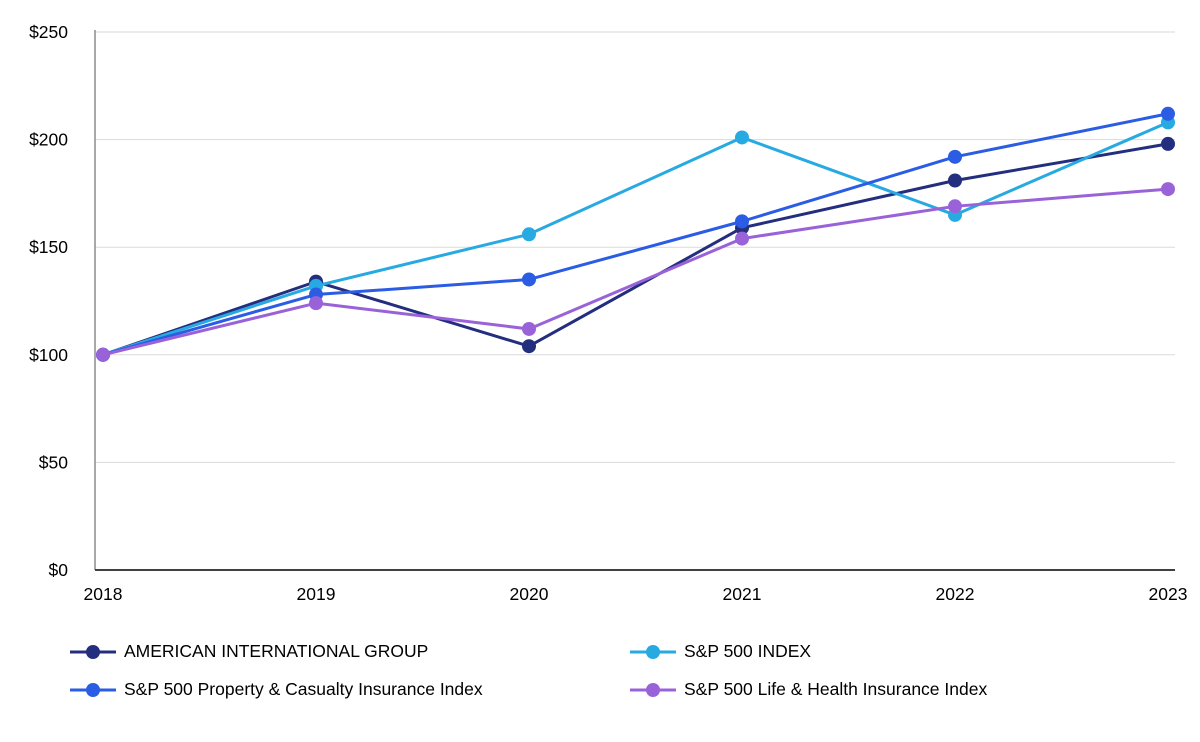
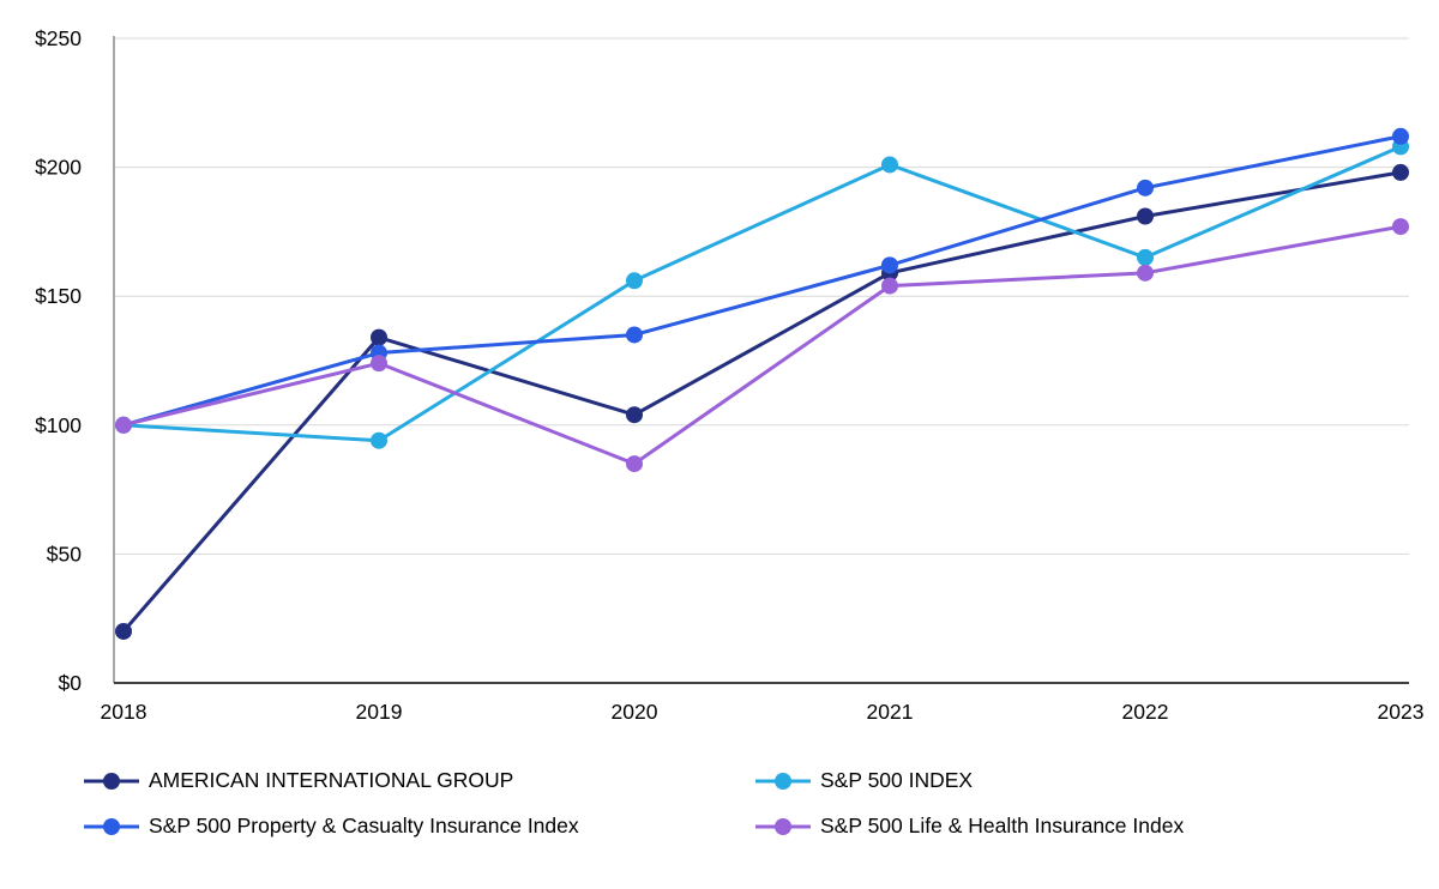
AMERICAN INTERNATIONAL GROUP/2018: $100 -> $20
S&P 500 INDEX/2019: $132 -> $94
S&P 500 Life & Health Insurance Index/2020: $112 -> $85
S&P 500 Life & Health Insurance Index/2022: $169 -> $159
